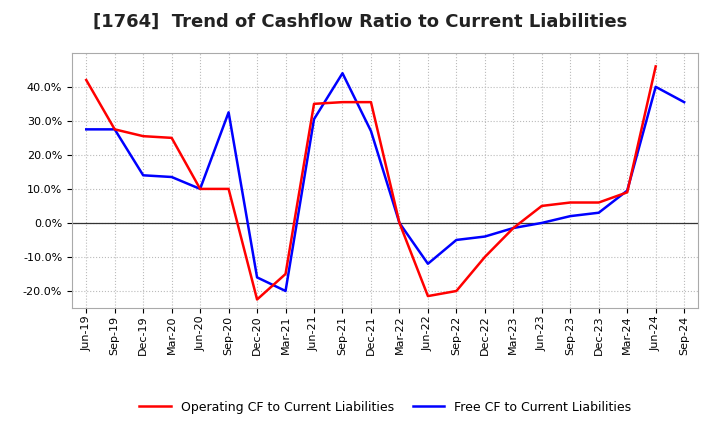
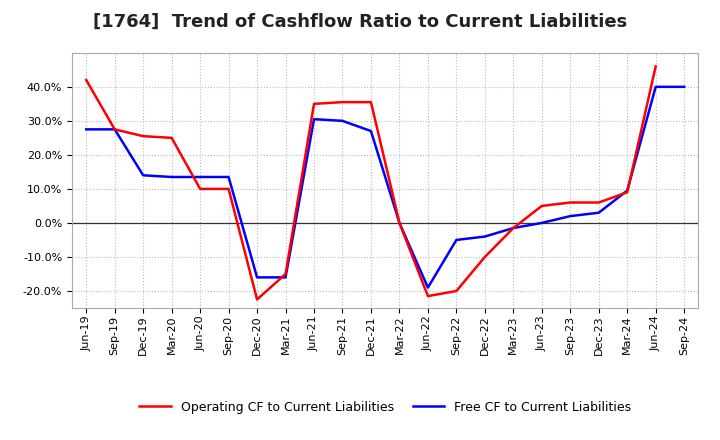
Free CF to Current Liabilities/Jun-20: 10.0% -> 13.5%
Free CF to Current Liabilities/Sep-20: 32.5% -> 13.5%
Free CF to Current Liabilities/Mar-21: -20.0% -> -16.0%
Free CF to Current Liabilities/Sep-21: 44.0% -> 30.0%
Free CF to Current Liabilities/Jun-22: -12.0% -> -19.0%
Free CF to Current Liabilities/Sep-24: 35.5% -> 40.0%
